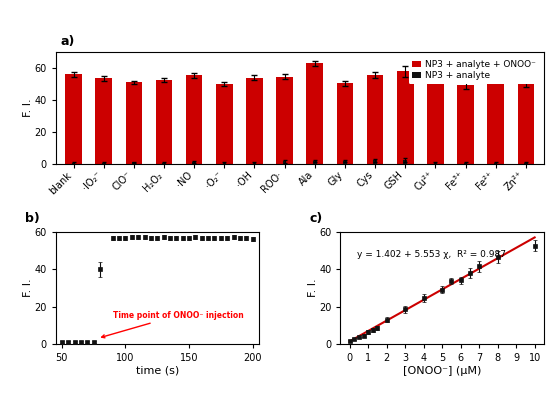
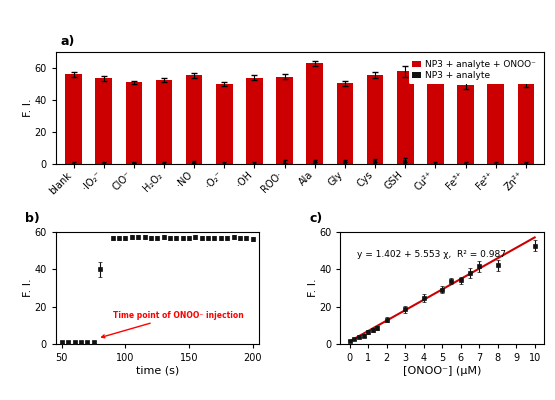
8: 46 -> 42
